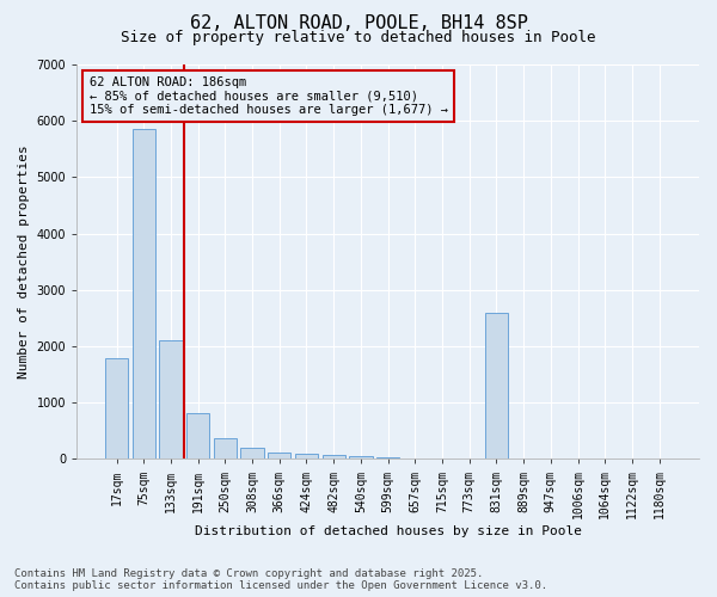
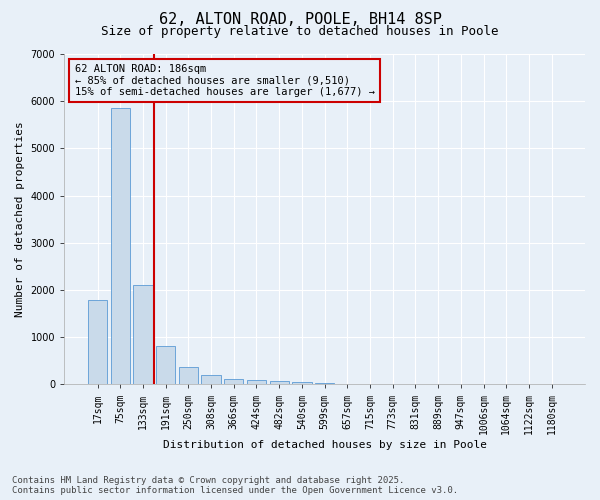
831sqm: 2600 -> 0
